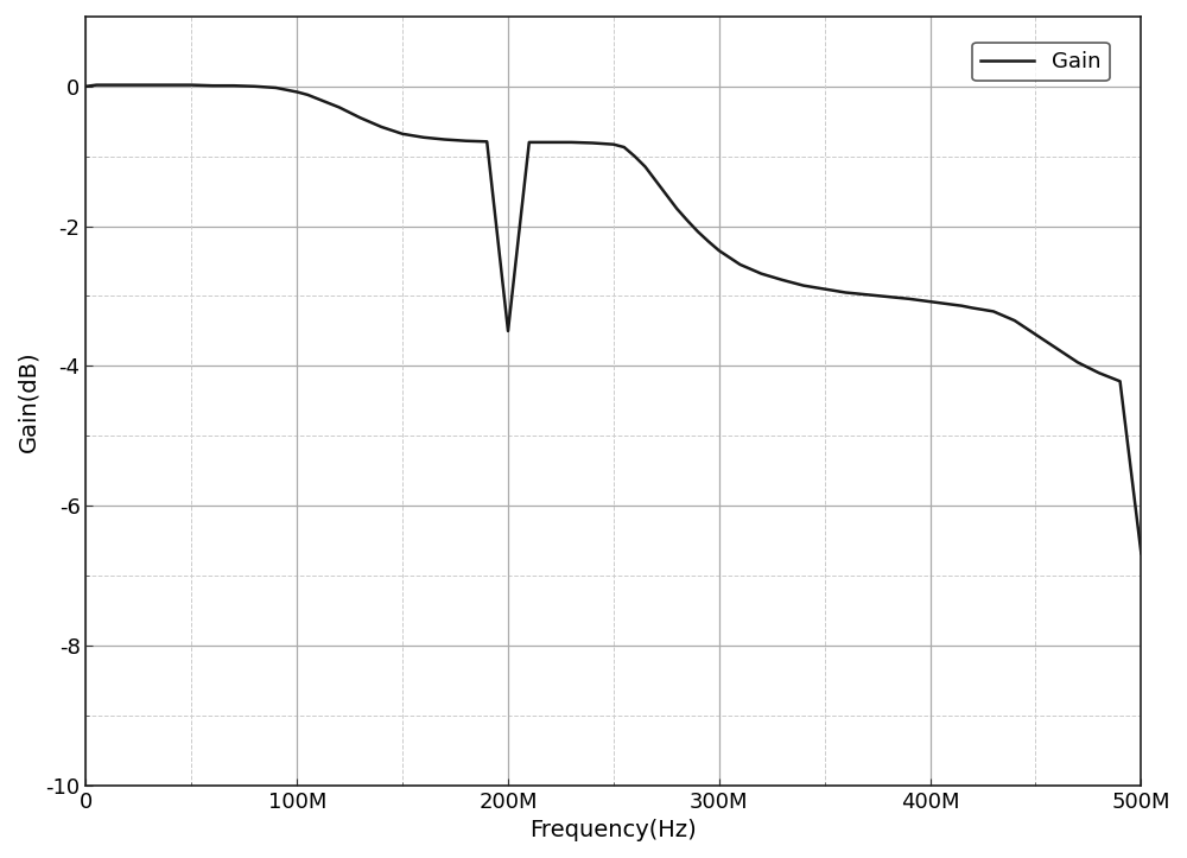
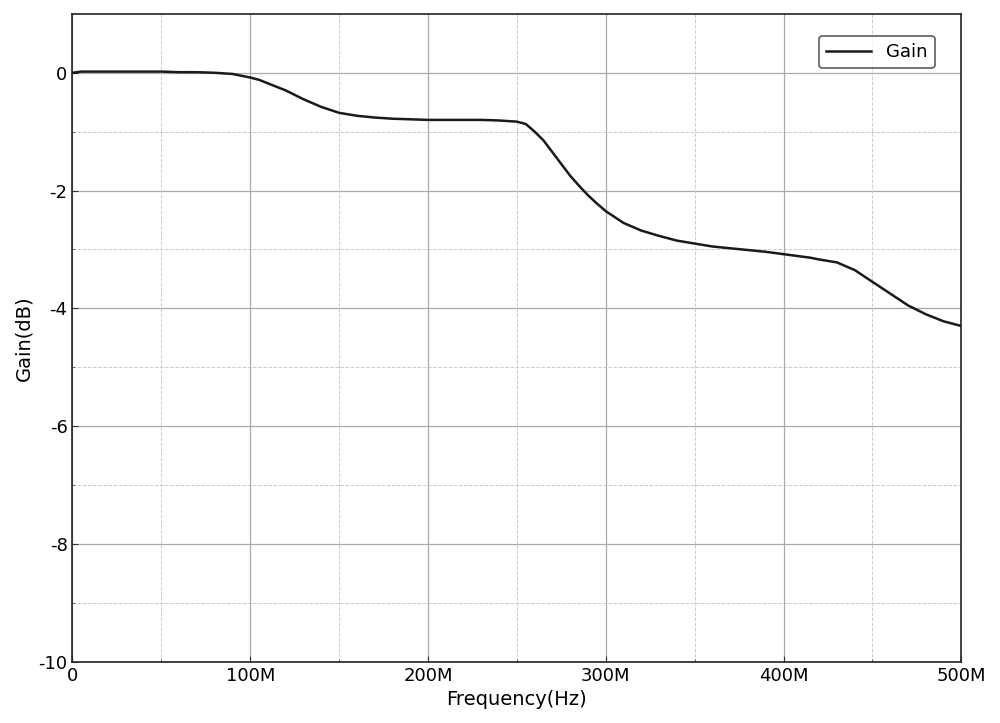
200M: -3.50 -> -0.80
500M: -6.68 -> -4.30
